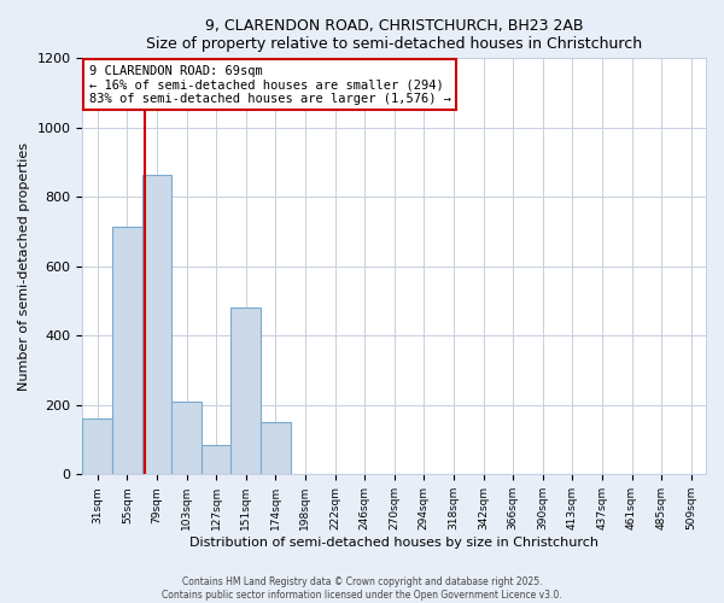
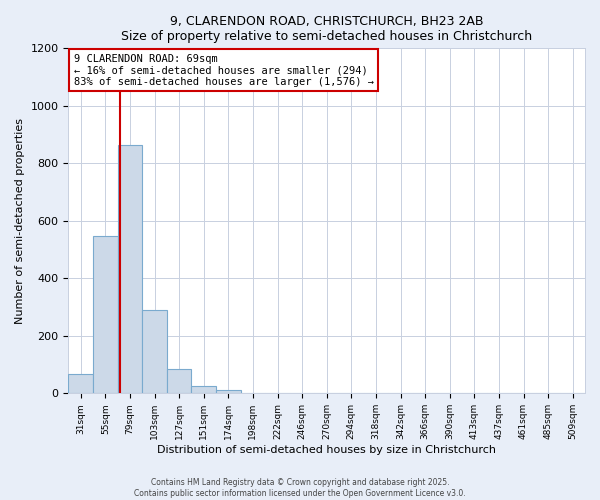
31sqm: 160 -> 68
55sqm: 715 -> 549
103sqm: 210 -> 291
151sqm: 480 -> 25
174sqm: 150 -> 10
